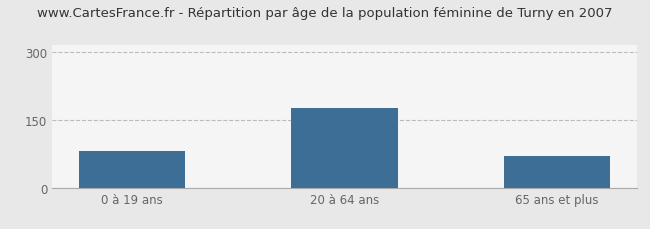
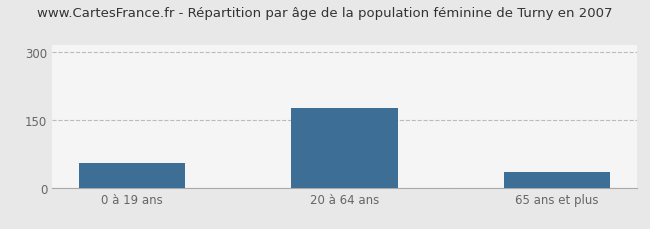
0 à 19 ans: 80 -> 55
65 ans et plus: 70 -> 35
